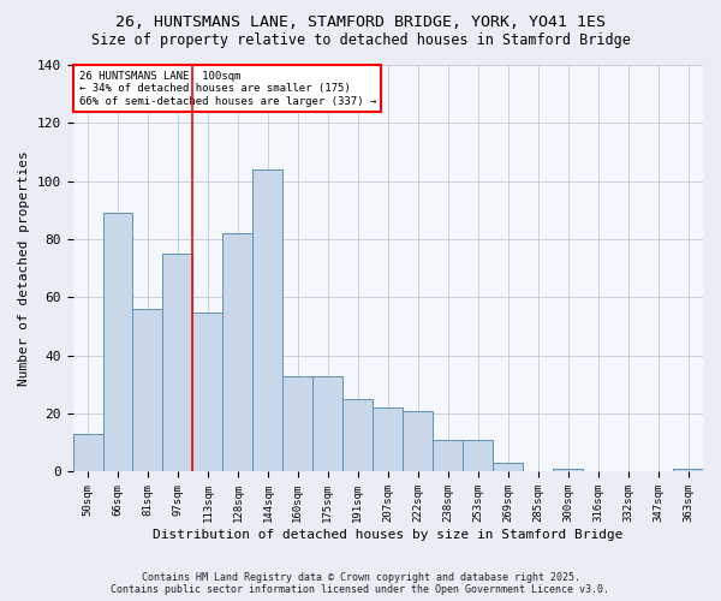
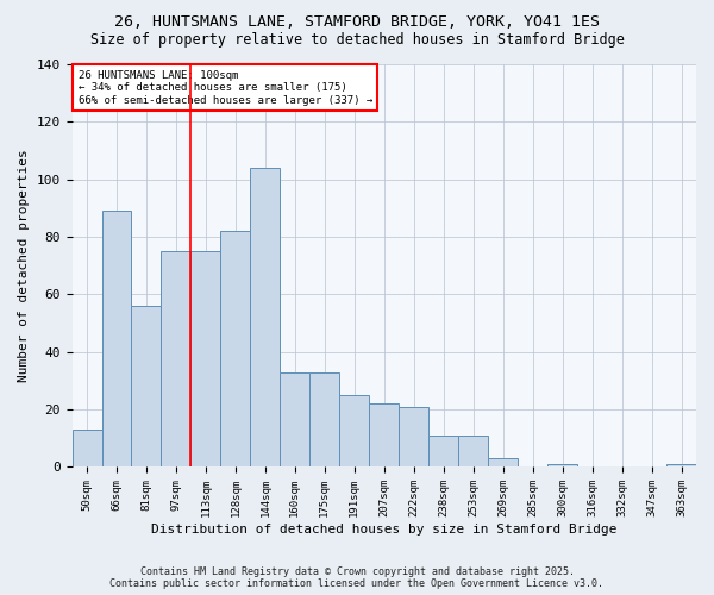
113sqm: 55 -> 75
